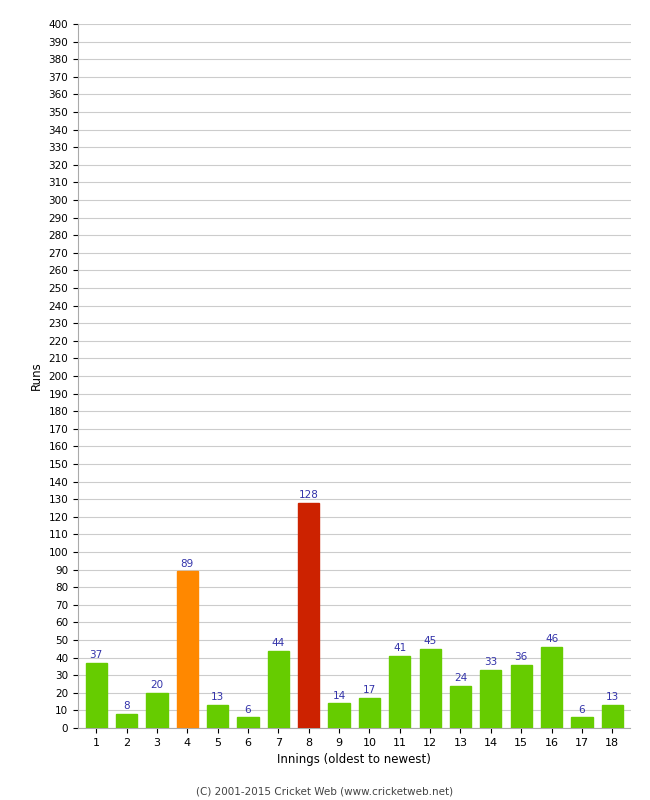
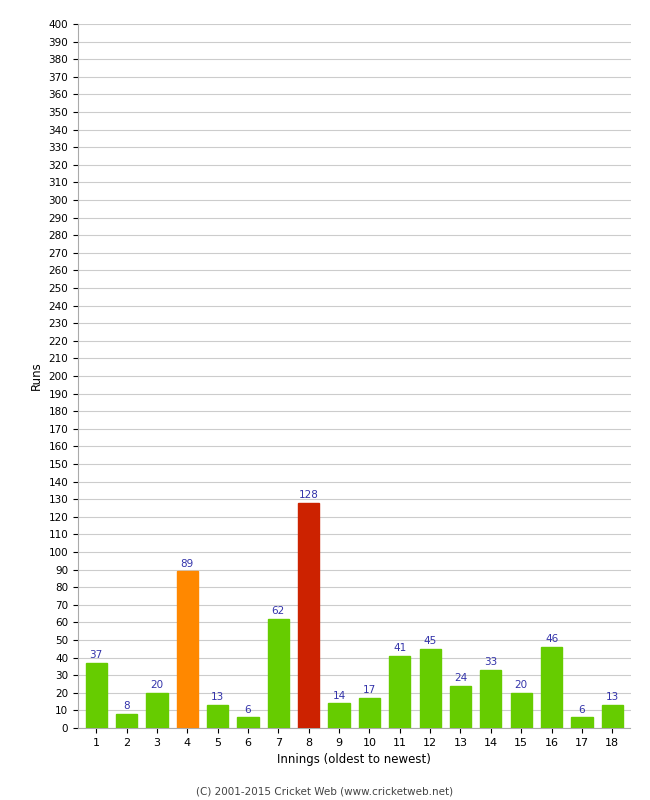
7: 44 -> 62
15: 36 -> 20
